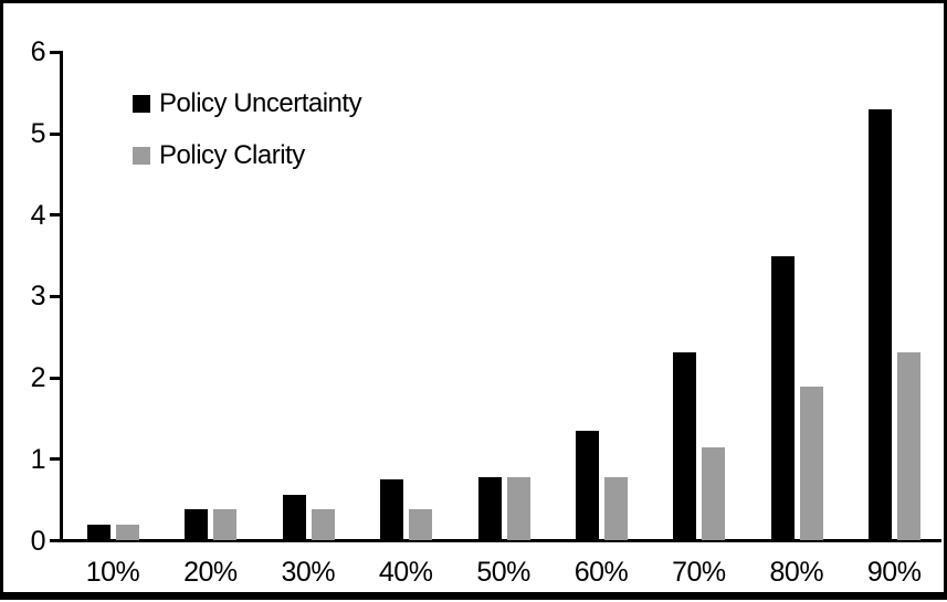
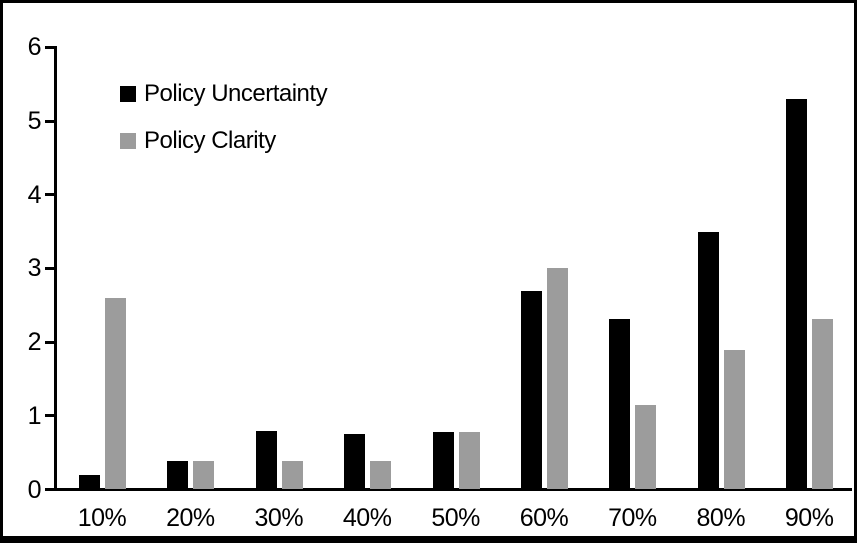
Policy Clarity/10%: 0.2 -> 2.6
Policy Uncertainty/30%: 0.6 -> 0.8
Policy Uncertainty/60%: 1.4 -> 2.7
Policy Clarity/60%: 0.8 -> 3.0
